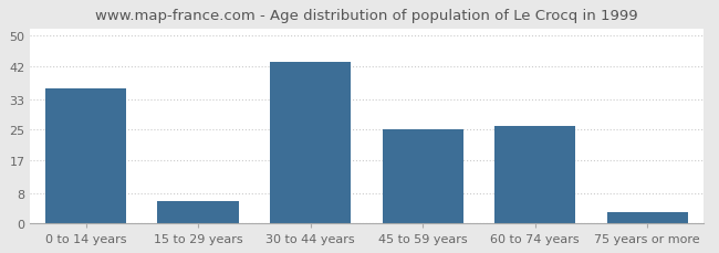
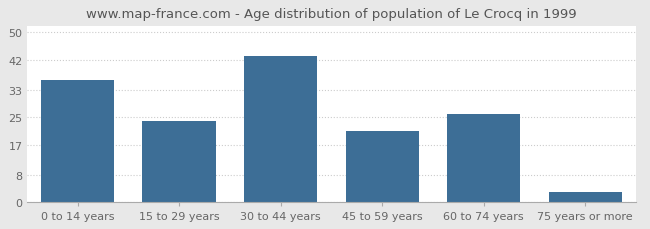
15 to 29 years: 6 -> 24
45 to 59 years: 25 -> 21
